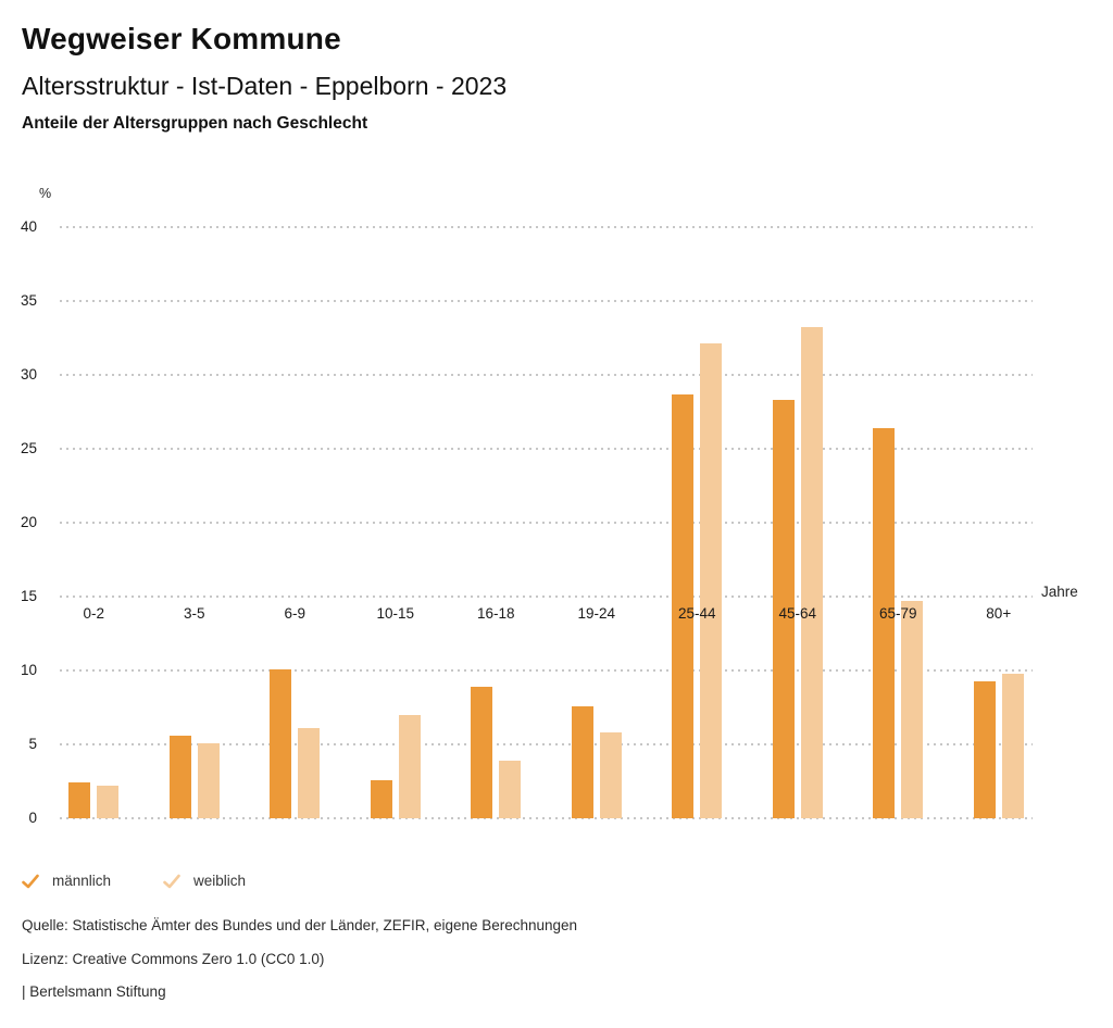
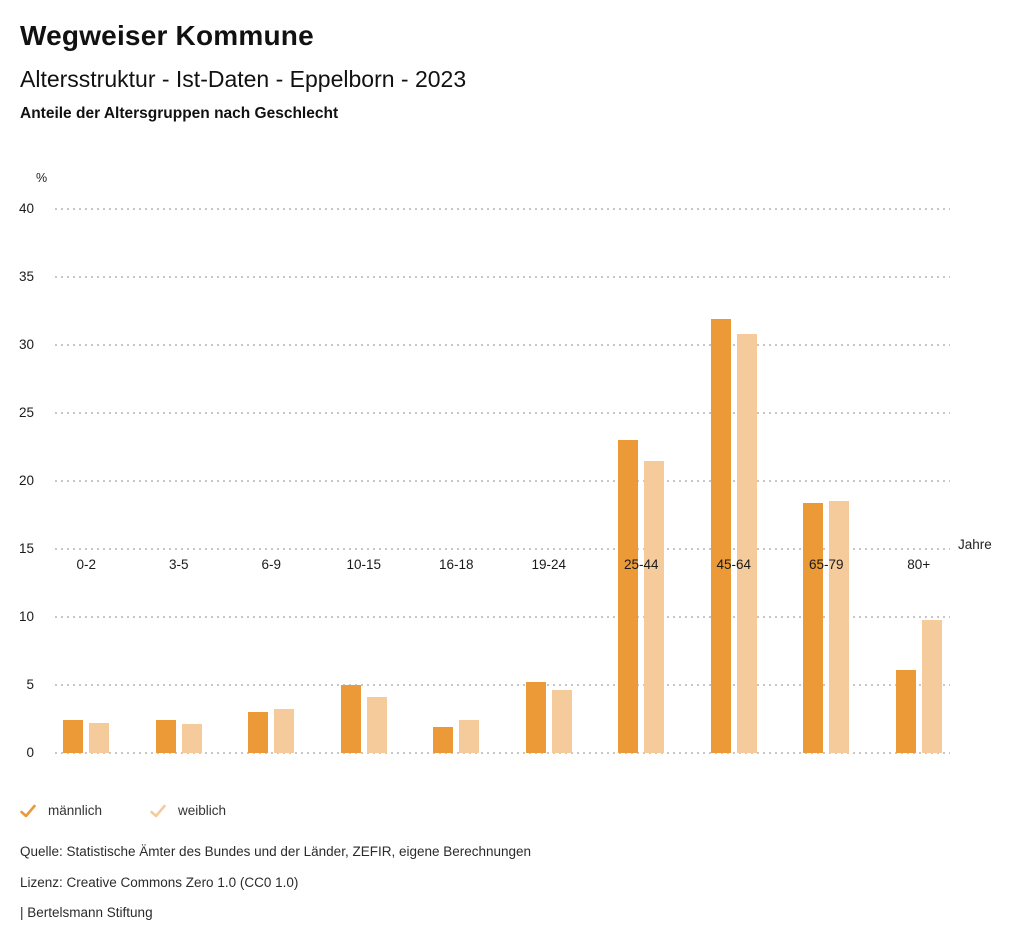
männlich/3-5: 5.6 -> 2.4
weiblich/3-5: 5.1 -> 2.1
männlich/6-9: 10.1 -> 3.0
weiblich/6-9: 6.1 -> 3.2
männlich/10-15: 2.6 -> 5.0
weiblich/10-15: 7.0 -> 4.1
männlich/16-18: 8.9 -> 1.9
weiblich/16-18: 3.9 -> 2.4
männlich/19-24: 7.6 -> 5.2
weiblich/19-24: 5.8 -> 4.6
männlich/25-44: 28.7 -> 23.0
weiblich/25-44: 32.1 -> 21.5
männlich/45-64: 28.3 -> 31.9
weiblich/45-64: 33.2 -> 30.8
männlich/65-79: 26.4 -> 18.4
weiblich/65-79: 14.7 -> 18.5
männlich/80+: 9.3 -> 6.1
